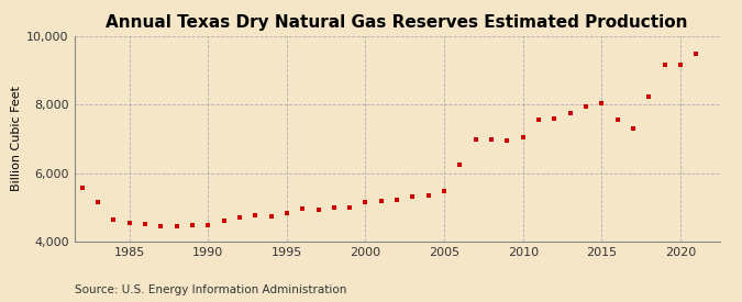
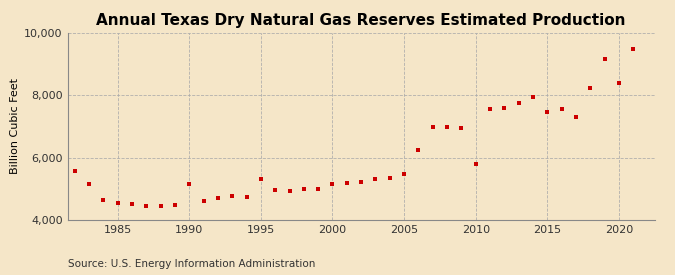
1990: 4,480 -> 5,150
1995: 4,820 -> 5,300
2010: 7,050 -> 5,800
2015: 8,050 -> 7,450
2020: 9,150 -> 8,400
